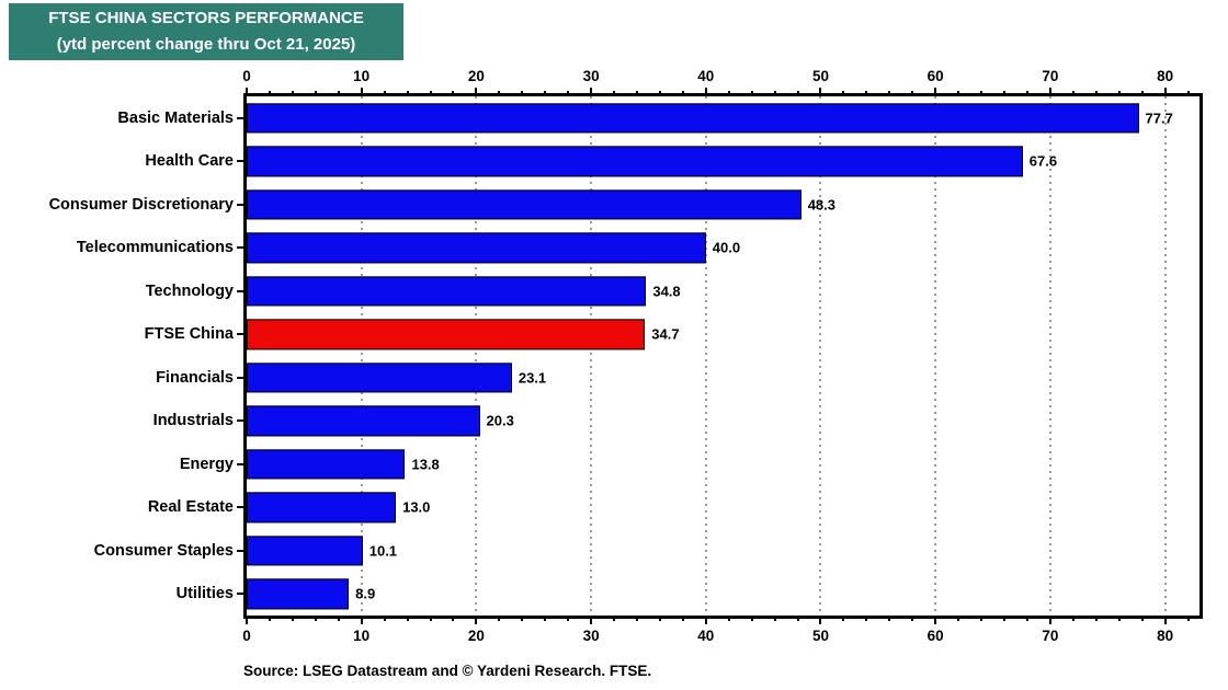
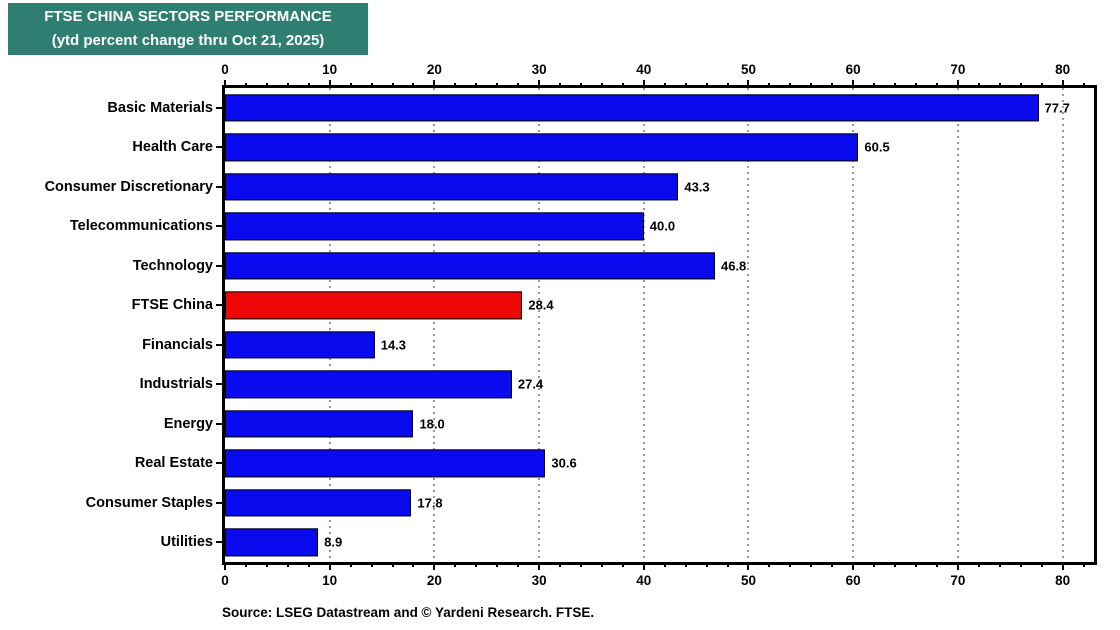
Health Care: 67.6 -> 60.5
Consumer Discretionary: 48.3 -> 43.3
Technology: 34.8 -> 46.8
FTSE China: 34.7 -> 28.4
Financials: 23.1 -> 14.3
Industrials: 20.3 -> 27.4
Energy: 13.8 -> 18.0
Real Estate: 13.0 -> 30.6
Consumer Staples: 10.1 -> 17.8
